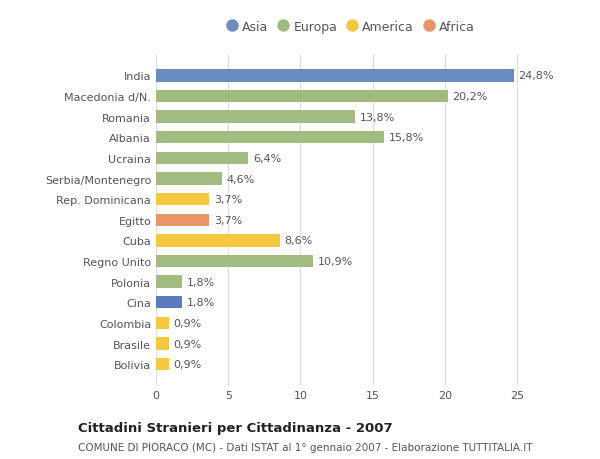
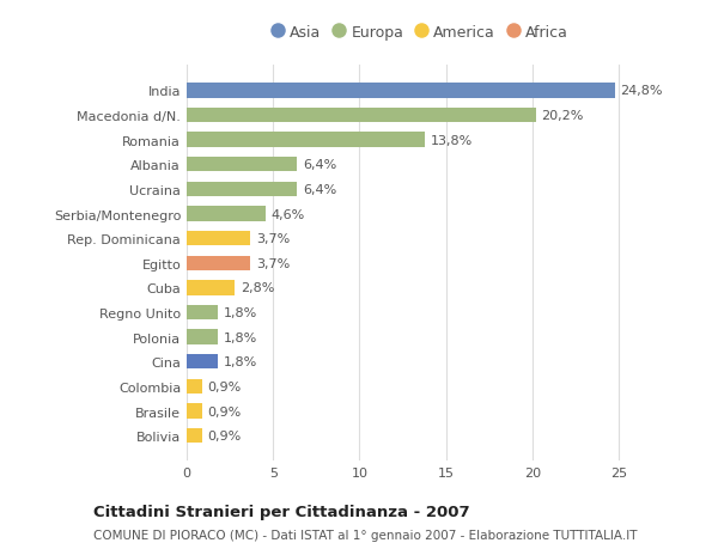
Albania: 15,8% -> 6,4%
Cuba: 8,6% -> 2,8%
Regno Unito: 10,9% -> 1,8%
